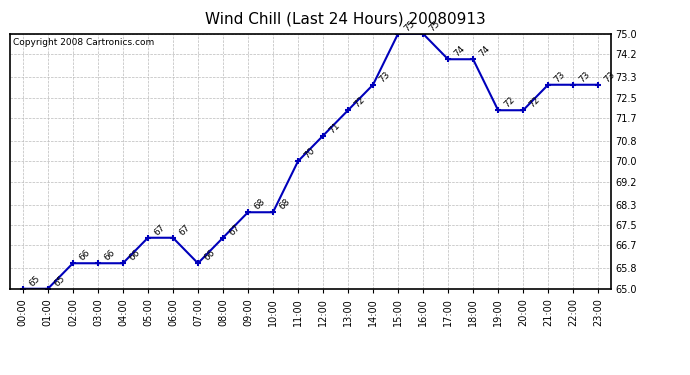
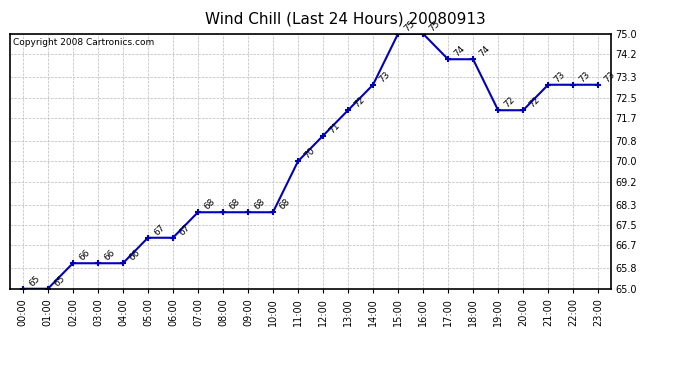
07:00: 66 -> 68
08:00: 67 -> 68
